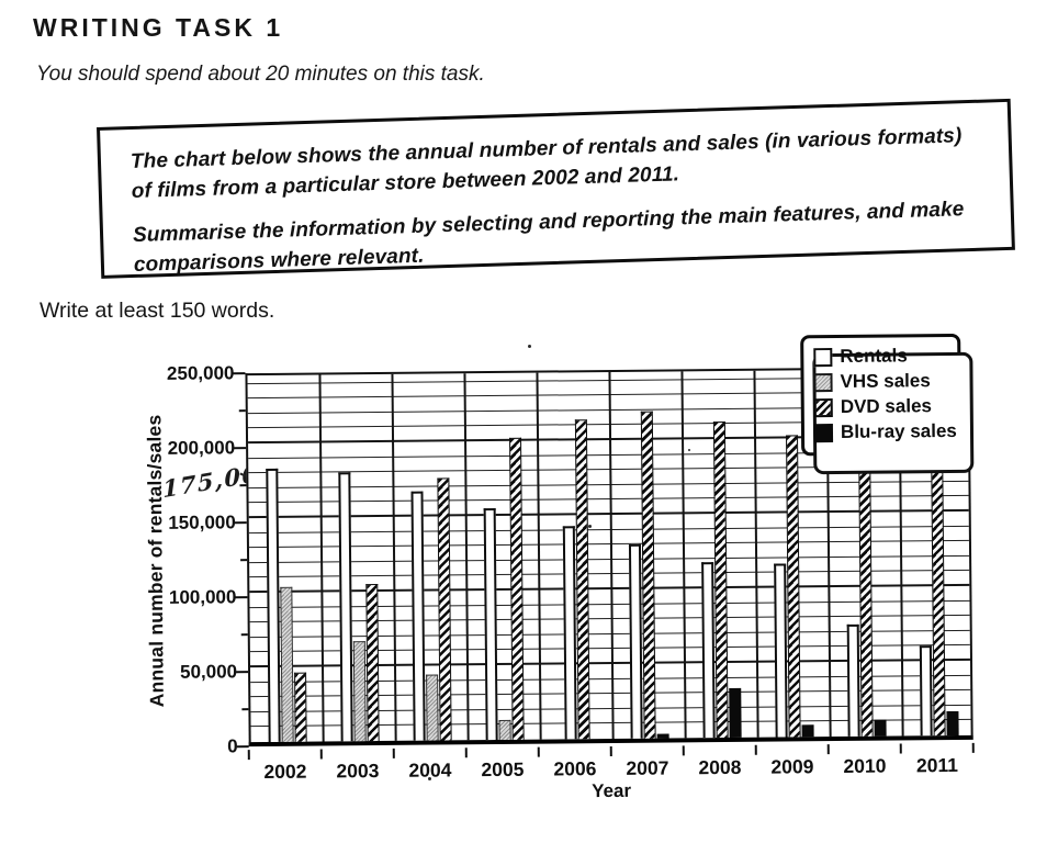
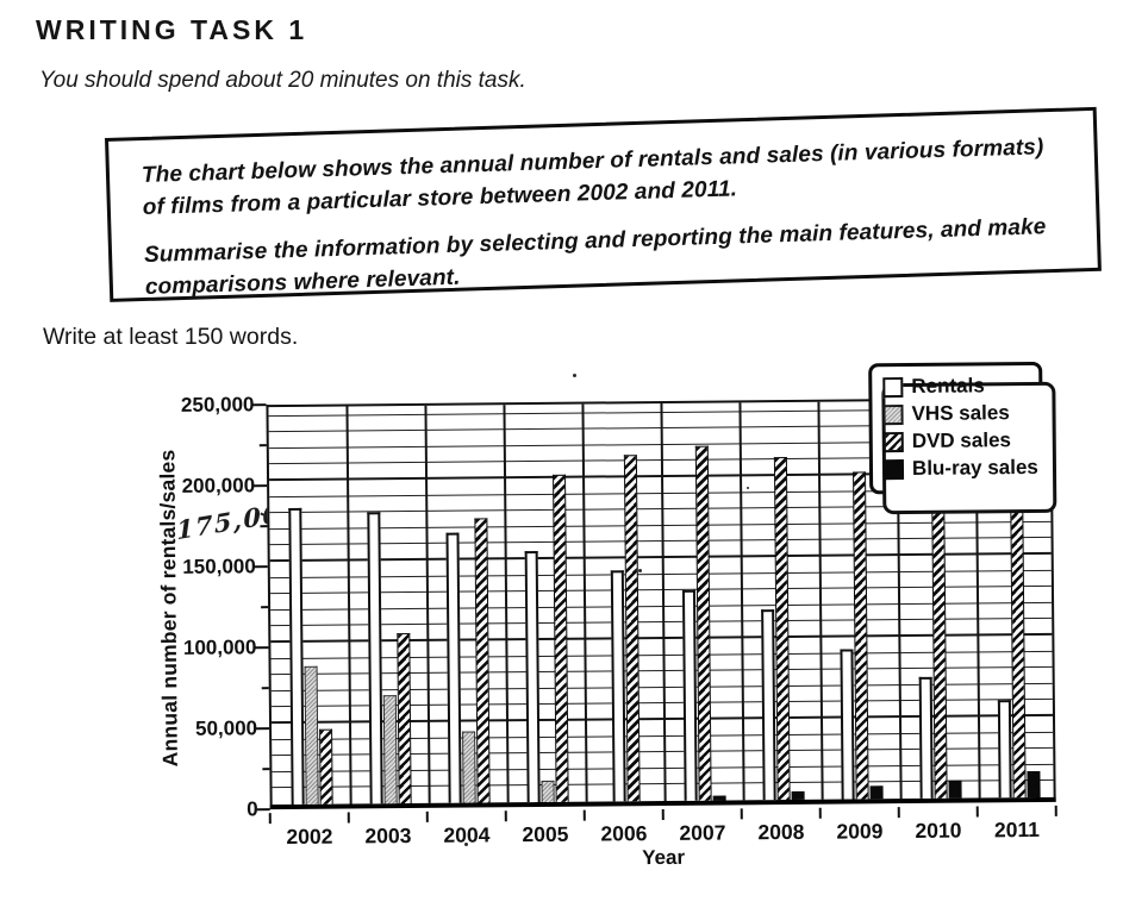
VHS sales/2002: 104000 -> 85000
Blu-ray sales/2008: 33000 -> 5000
Rentals/2009: 116000 -> 93000
